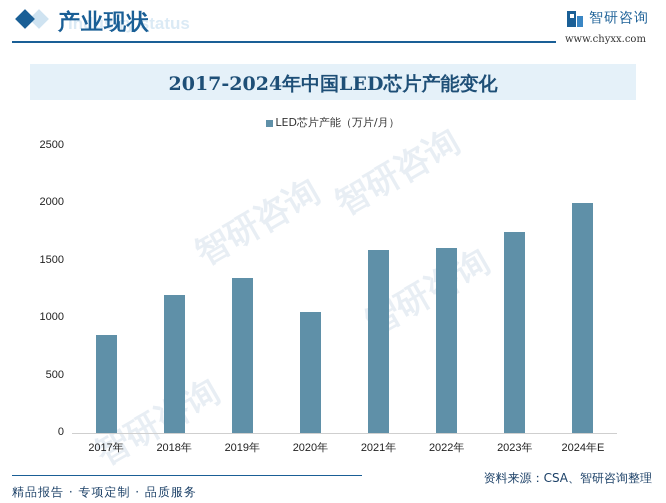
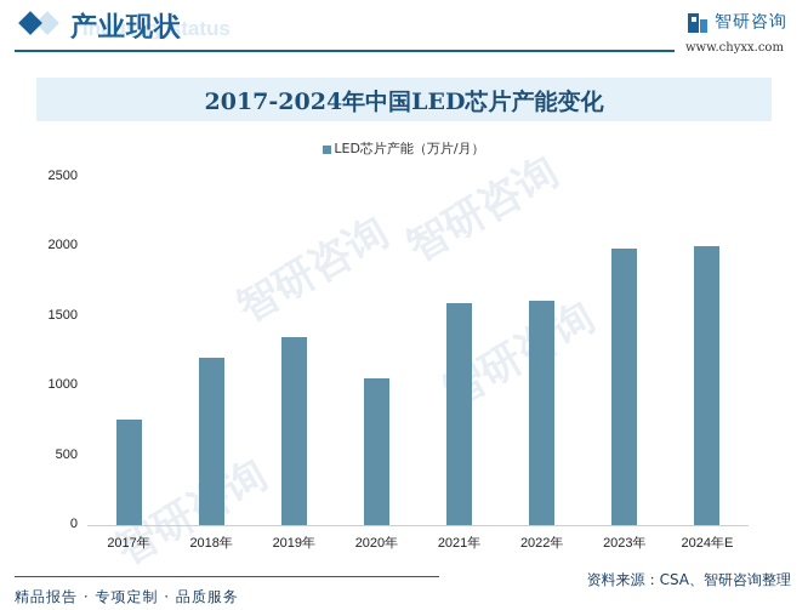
2017年: 850 -> 760
2023年: 1750 -> 1990
